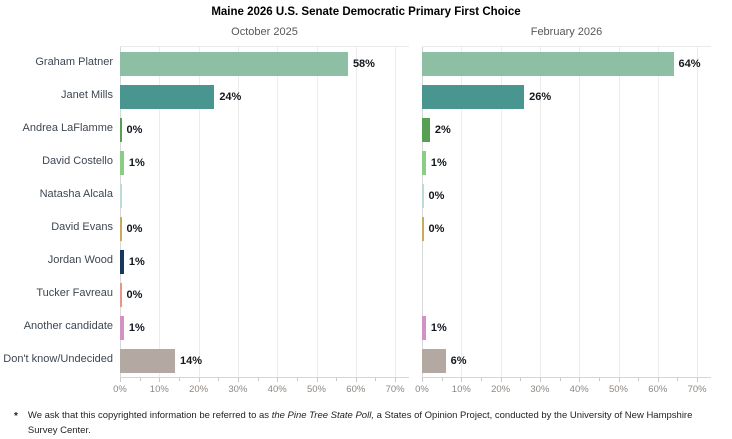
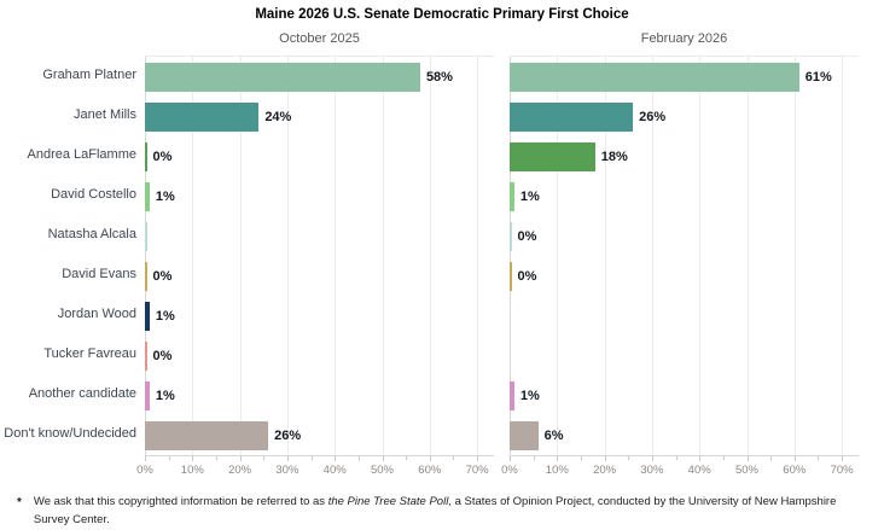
February 2026/Graham Platner: 64% -> 61%
February 2026/Andrea LaFlamme: 2% -> 18%
October 2025/Don't know/Undecided: 14% -> 26%
